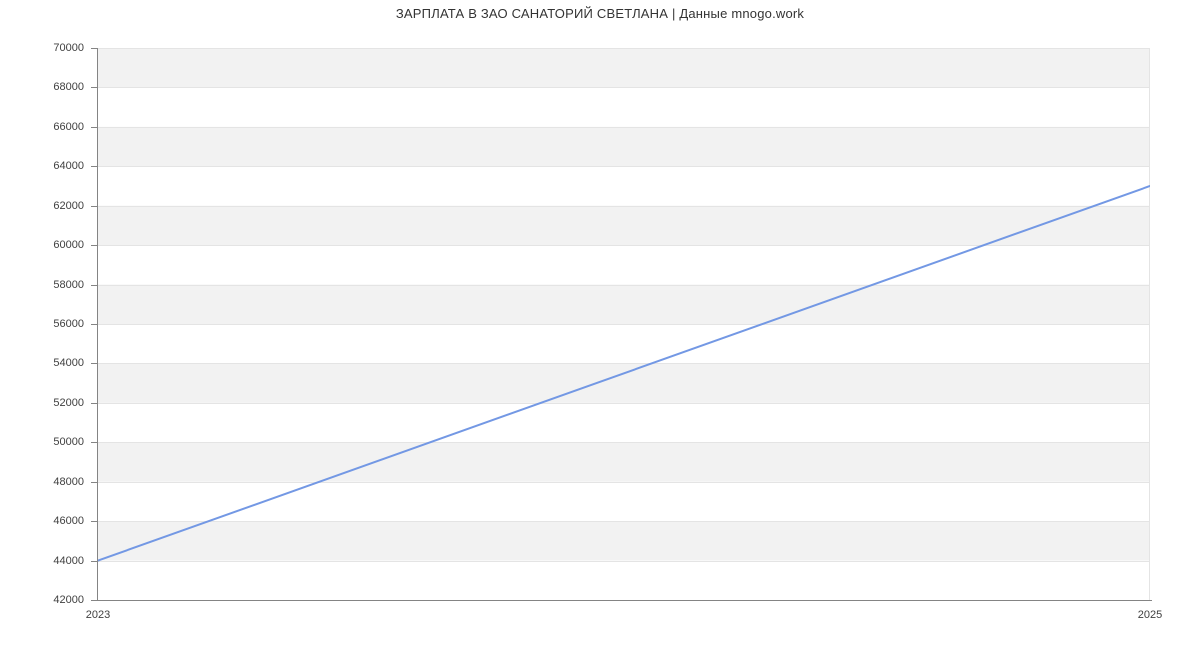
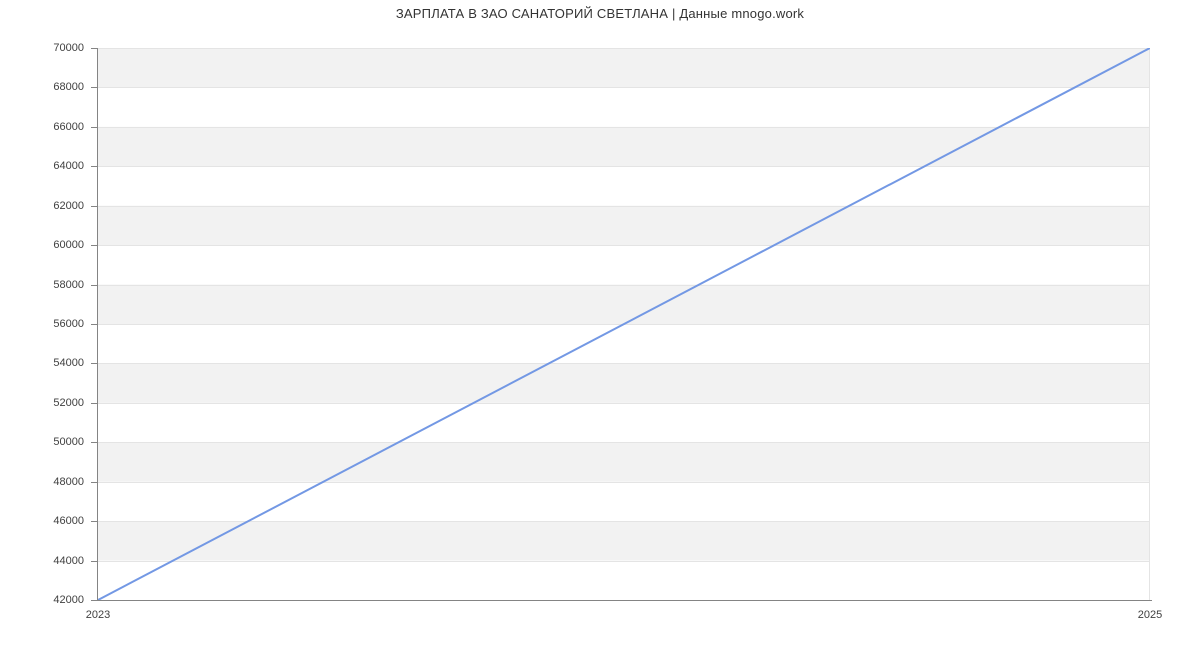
2023: 44000 -> 42000
2025: 63000 -> 70000
